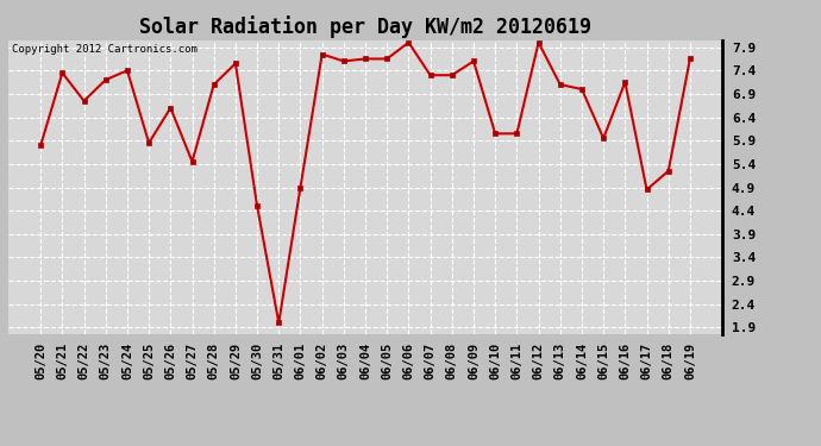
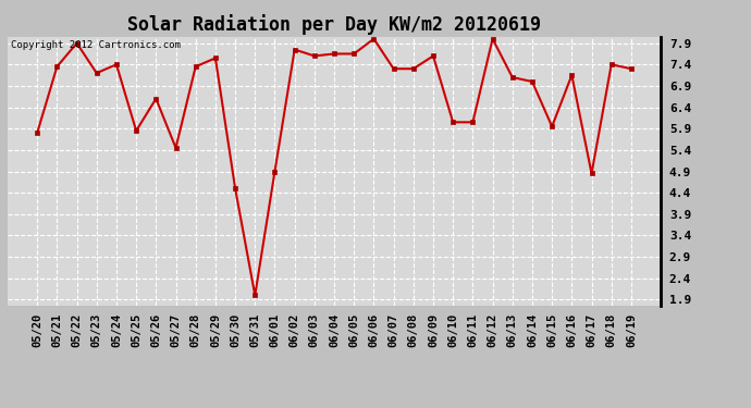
05/22: 6.75 -> 7.90
05/28: 7.10 -> 7.35
06/18: 5.25 -> 7.40
06/19: 7.65 -> 7.30
